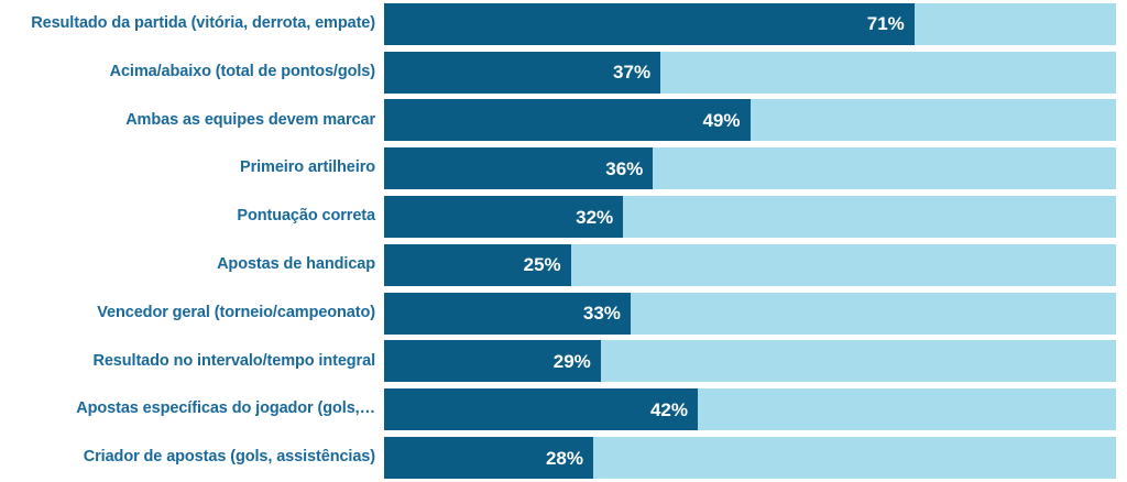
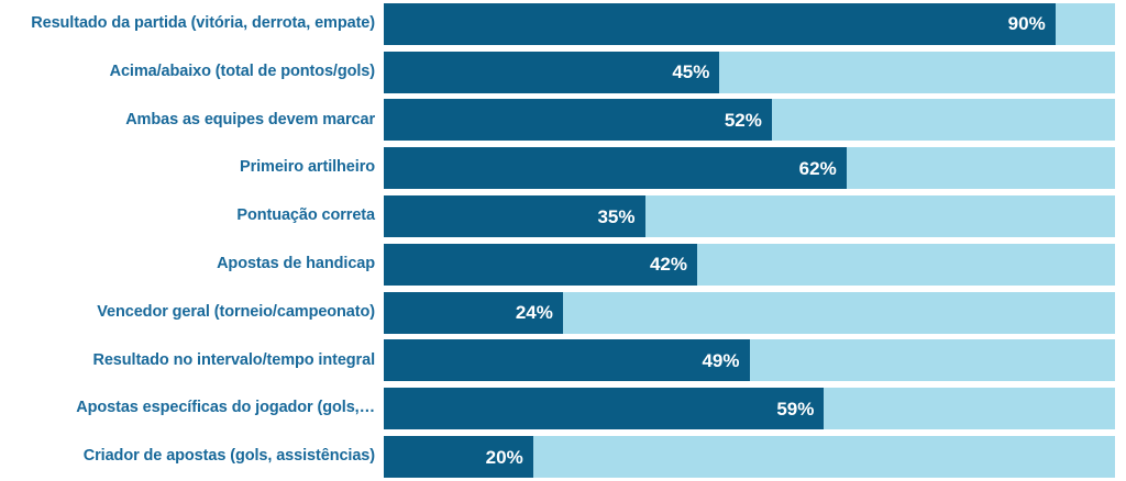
Resultado da partida (vitória, derrota, empate): 71% -> 90%
Acima/abaixo (total de pontos/gols): 37% -> 45%
Ambas as equipes devem marcar: 49% -> 52%
Primeiro artilheiro: 36% -> 62%
Pontuação correta: 32% -> 35%
Apostas de handicap: 25% -> 42%
Vencedor geral (torneio/campeonato): 33% -> 24%
Resultado no intervalo/tempo integral: 29% -> 49%
Apostas específicas do jogador (gols,…: 42% -> 59%
Criador de apostas (gols, assistências): 28% -> 20%
